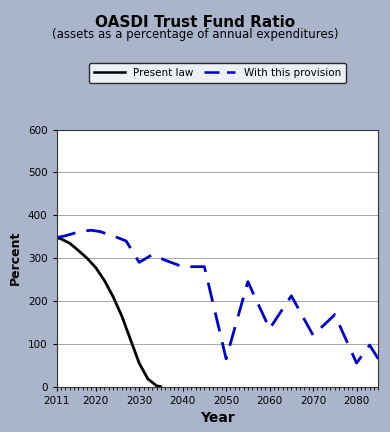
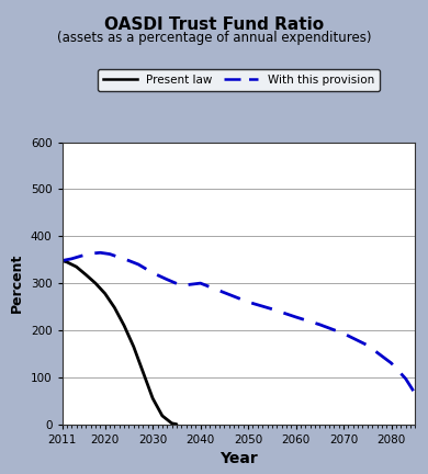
With this provision/2030: 290 -> 322
With this provision/2040: 280 -> 300
With this provision/2050: 65 -> 260
With this provision/2060: 135 -> 228
With this provision/2070: 120 -> 193
With this provision/2080: 55 -> 130
